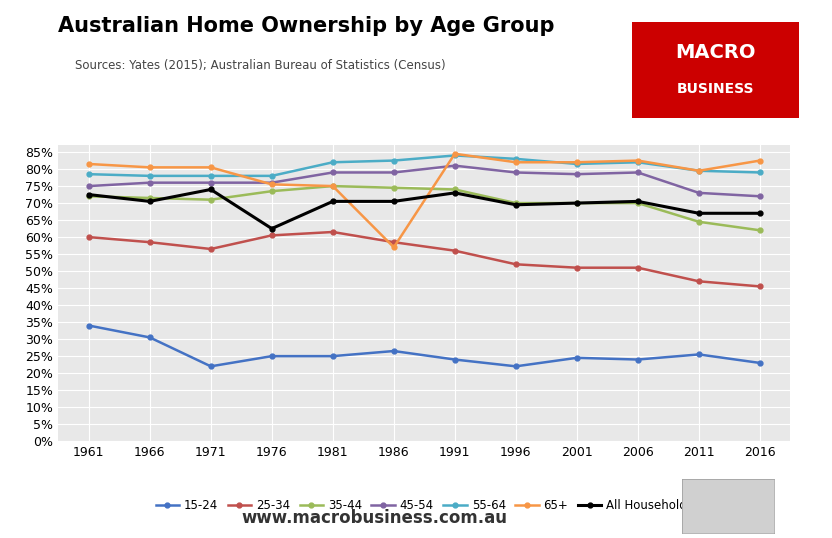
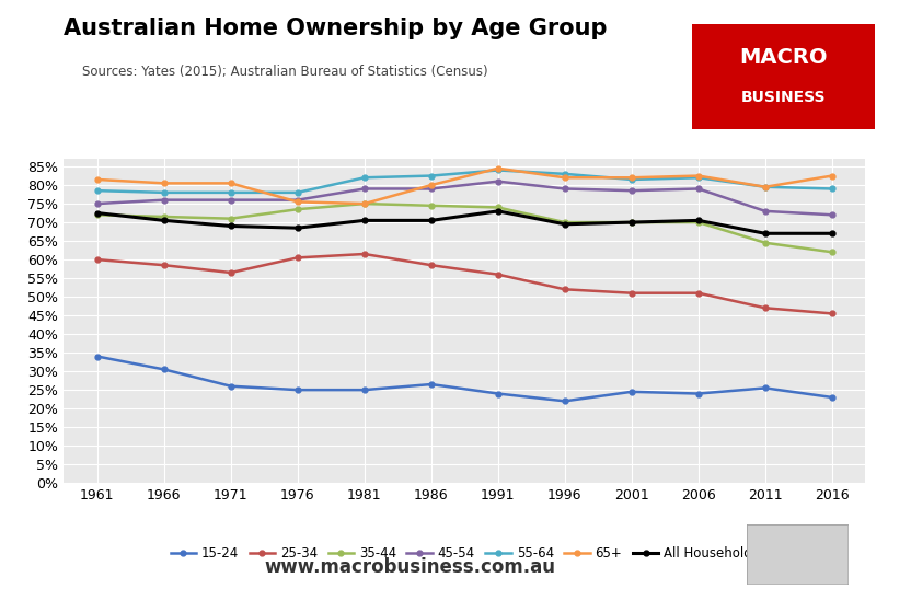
15-24/1971: 22.0% -> 26.0%
All Households/1971: 74.0% -> 69.0%
All Households/1976: 62.5% -> 68.5%
65+/1986: 57.0% -> 80.0%
